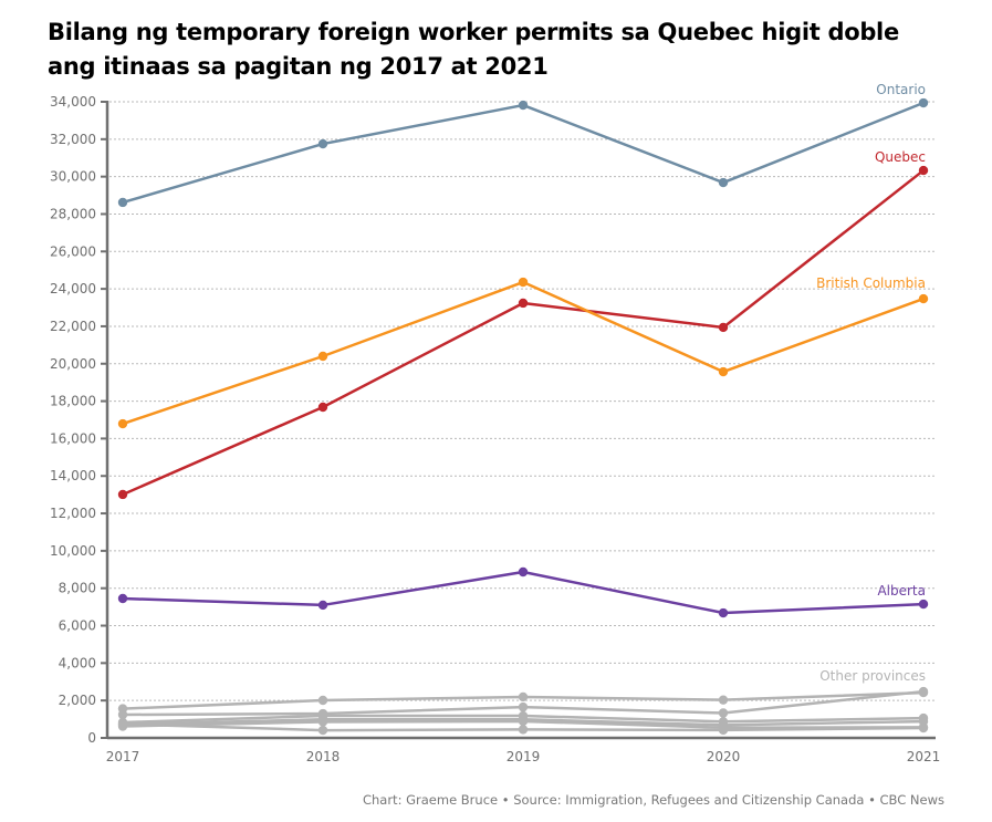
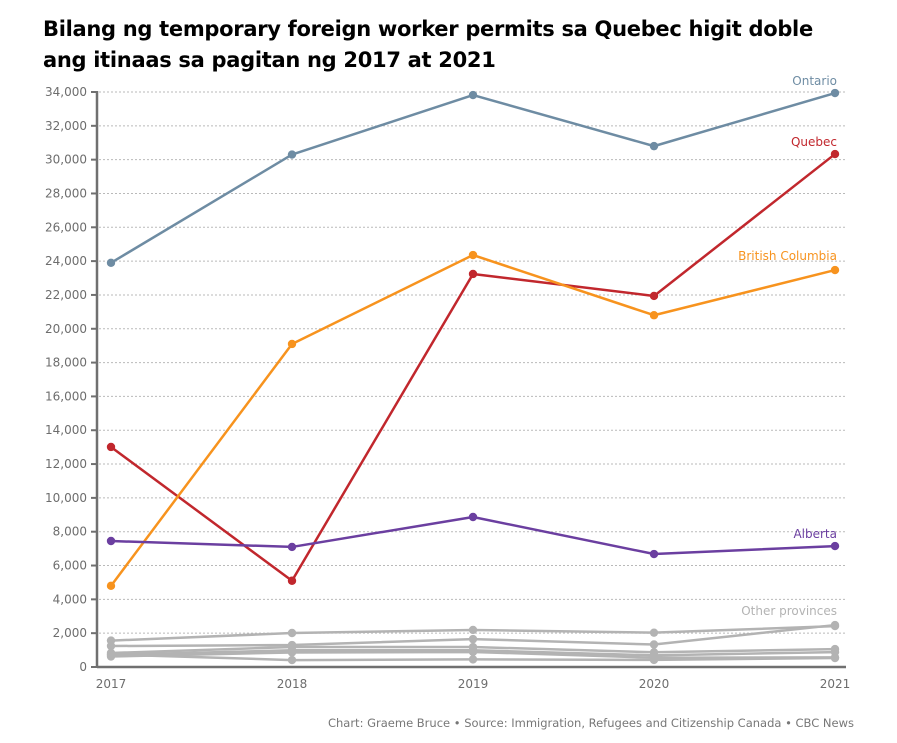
Ontario/2017: 28600 -> 23900
British Columbia/2017: 16800 -> 4800
Ontario/2018: 31800 -> 30300
Quebec/2018: 17700 -> 5100
British Columbia/2018: 20400 -> 19100
Ontario/2020: 29700 -> 30800
British Columbia/2020: 19600 -> 20800
